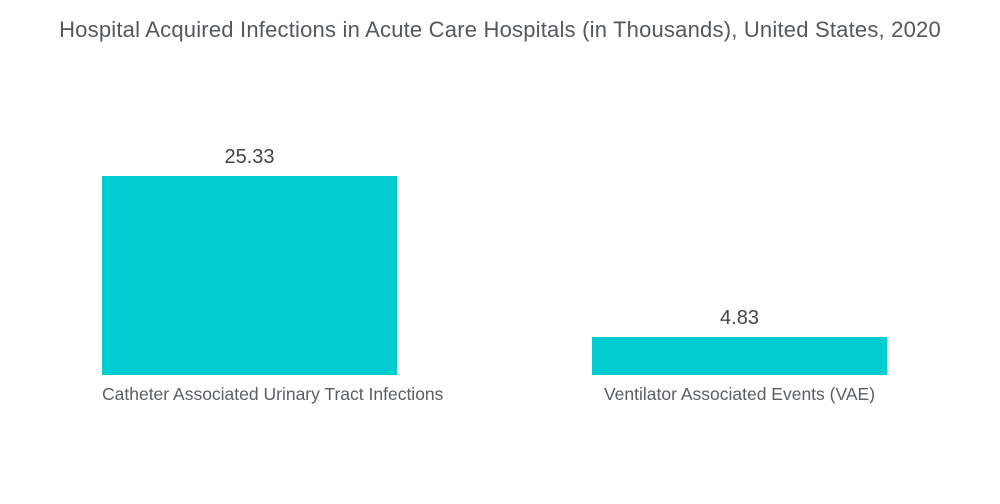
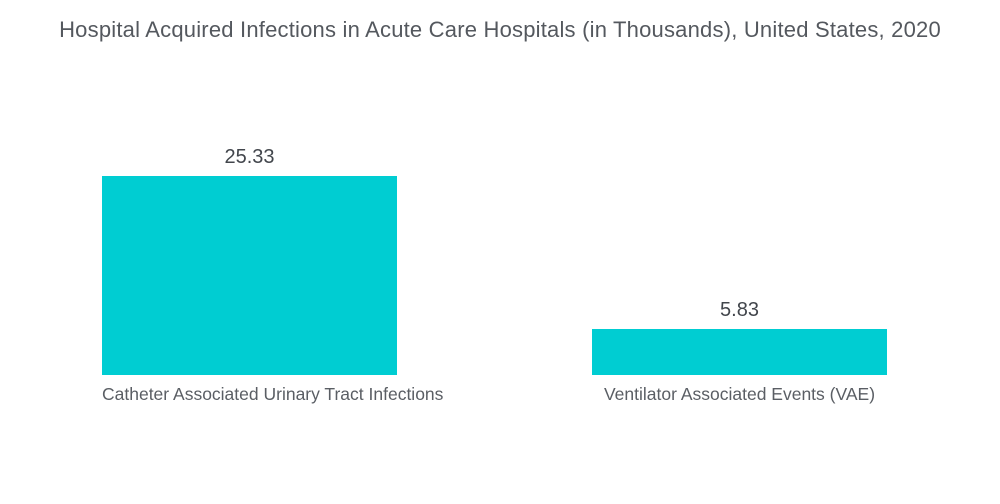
Ventilator Associated Events (VAE): 4.83 -> 5.83
